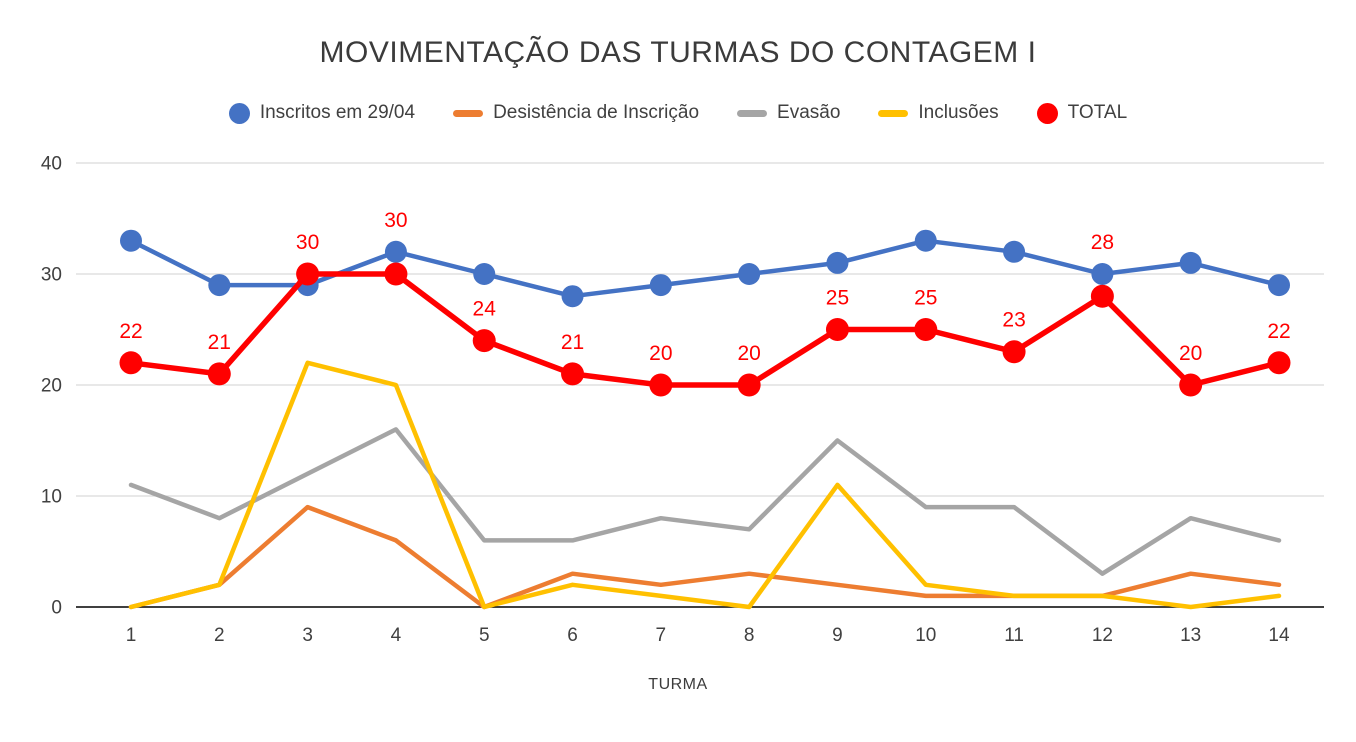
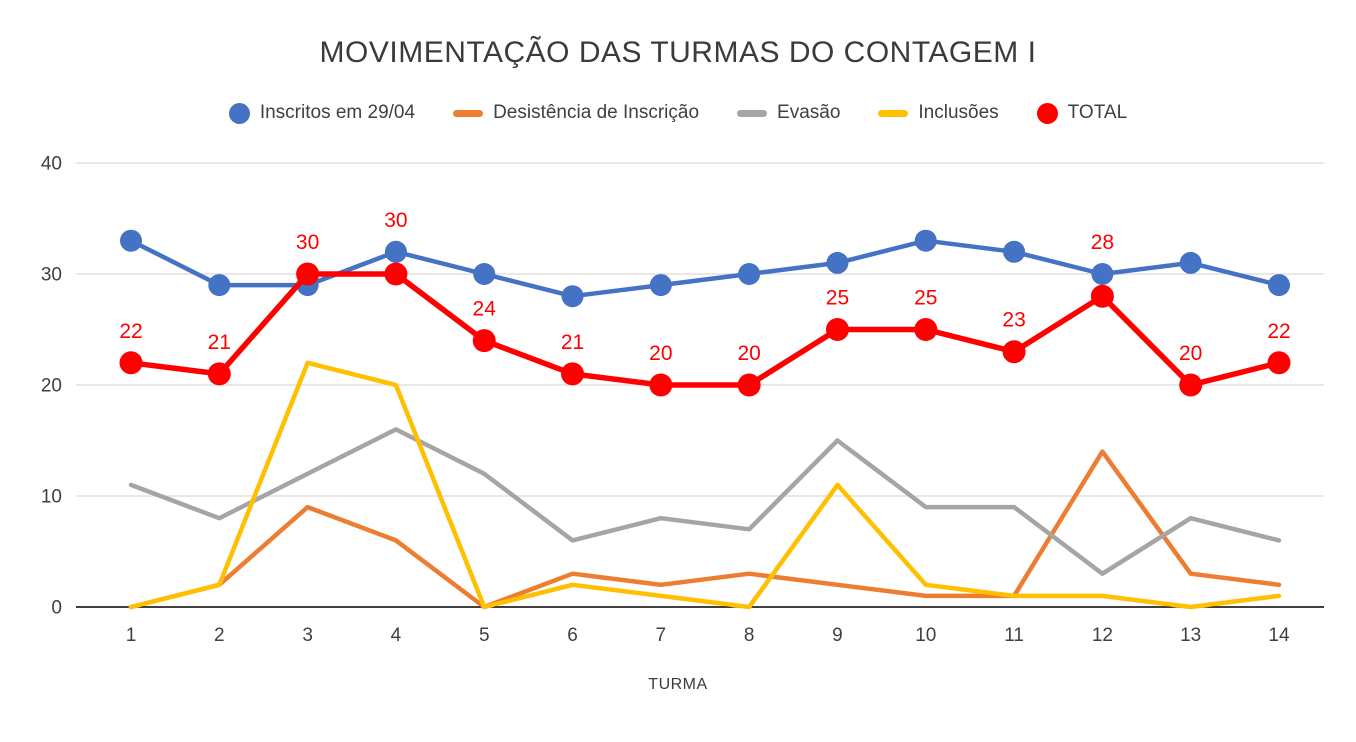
Evasão/5: 6 -> 12
Desistência de Inscrição/12: 1 -> 14
